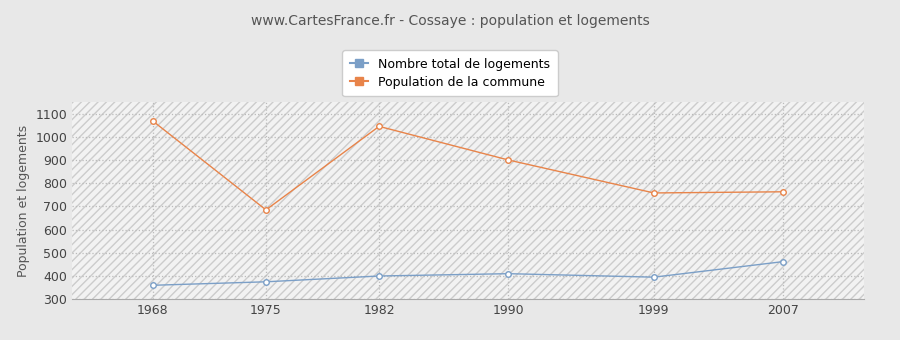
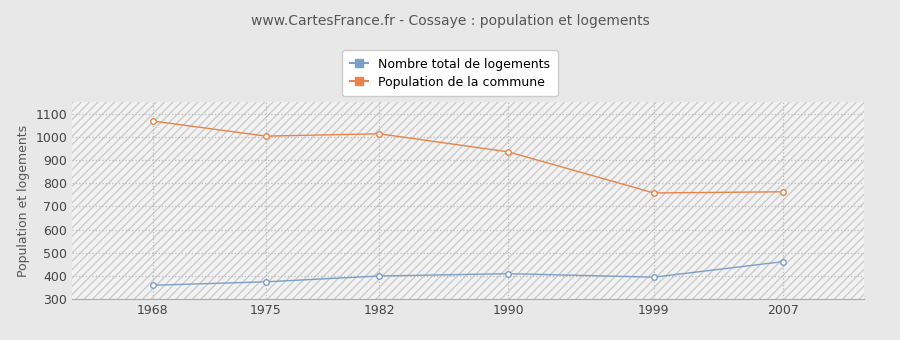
Population de la commune/1975: 685 -> 1003
Population de la commune/1982: 1045 -> 1013
Population de la commune/1990: 900 -> 935
